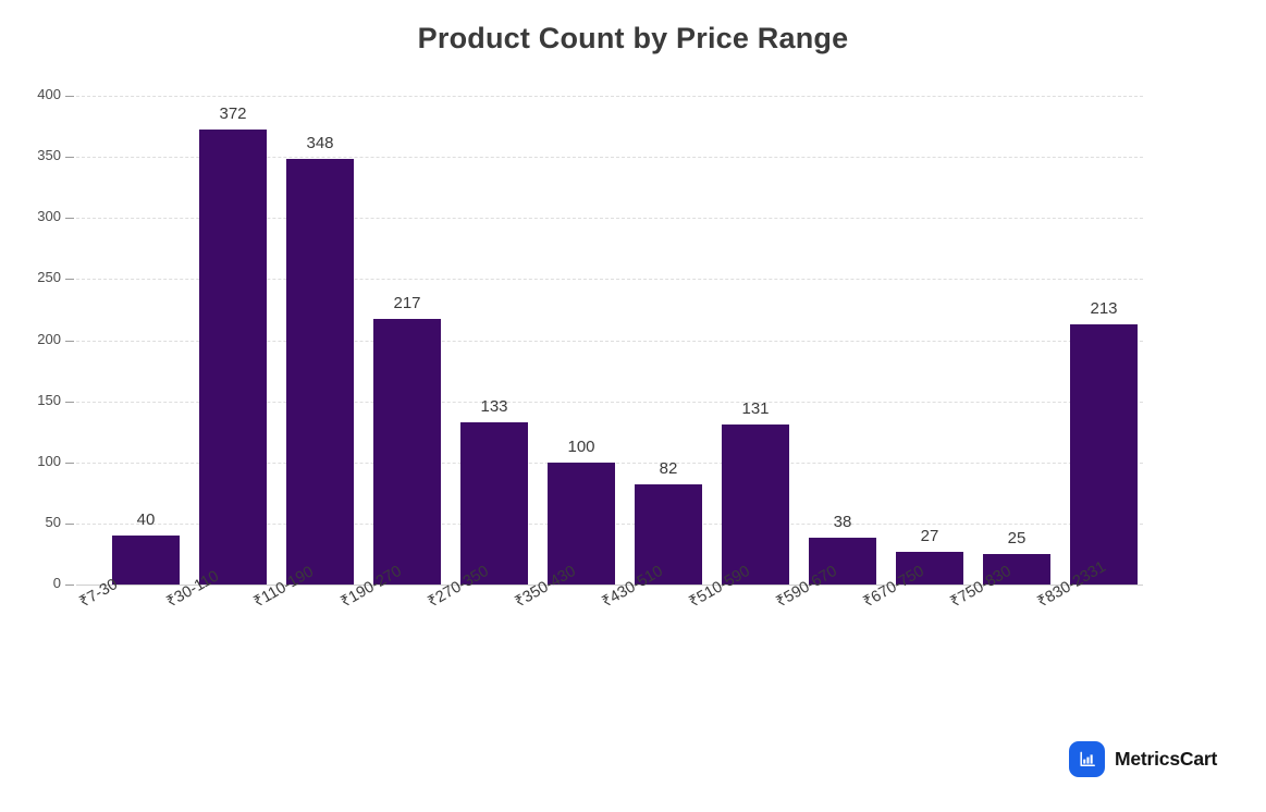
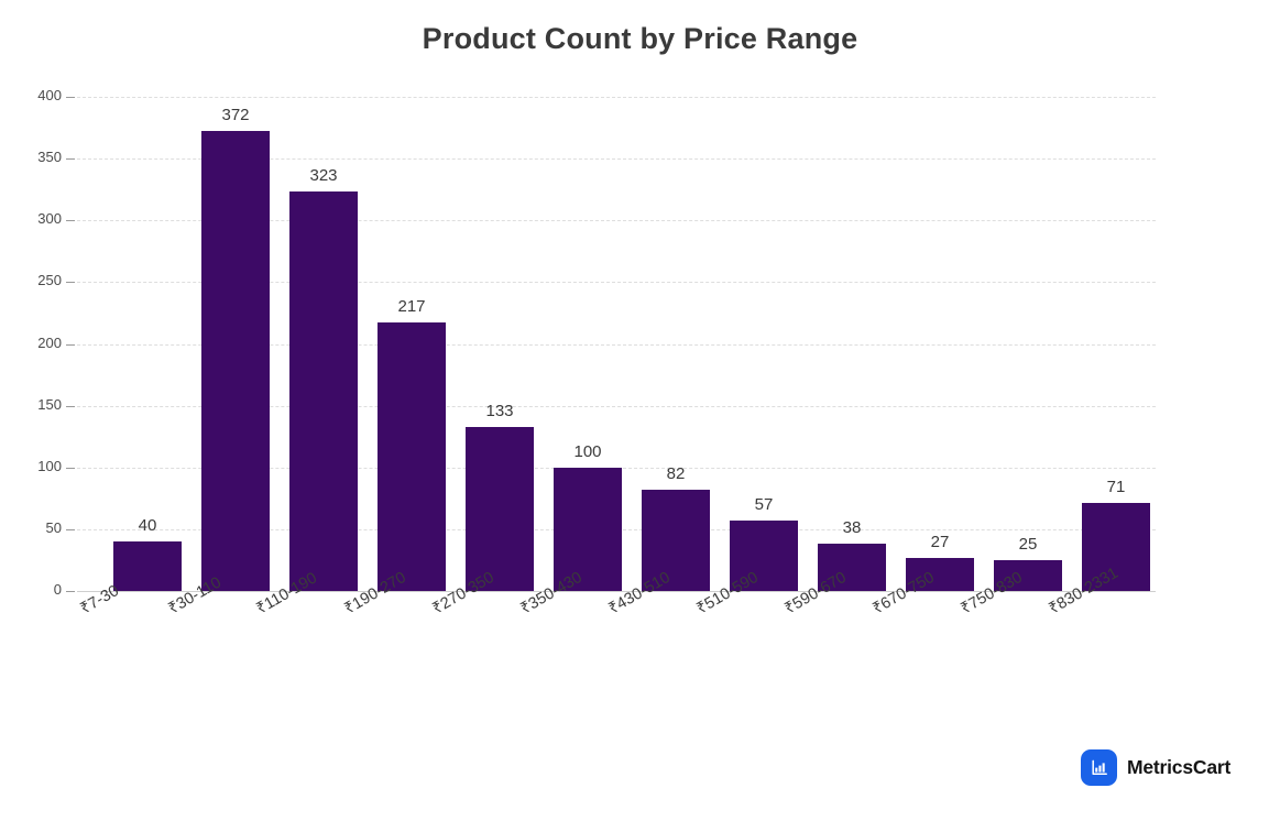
₹110-190: 348 -> 323
₹510-590: 131 -> 57
₹830-2331: 213 -> 71
